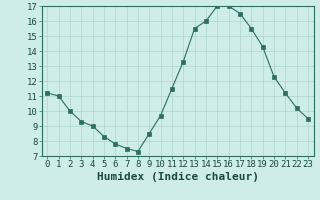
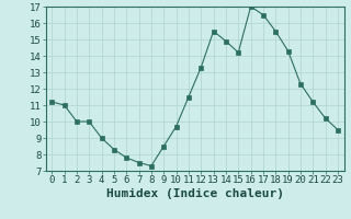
3: 9.3 -> 10.0
14: 16.0 -> 14.9
15: 17.0 -> 14.2
